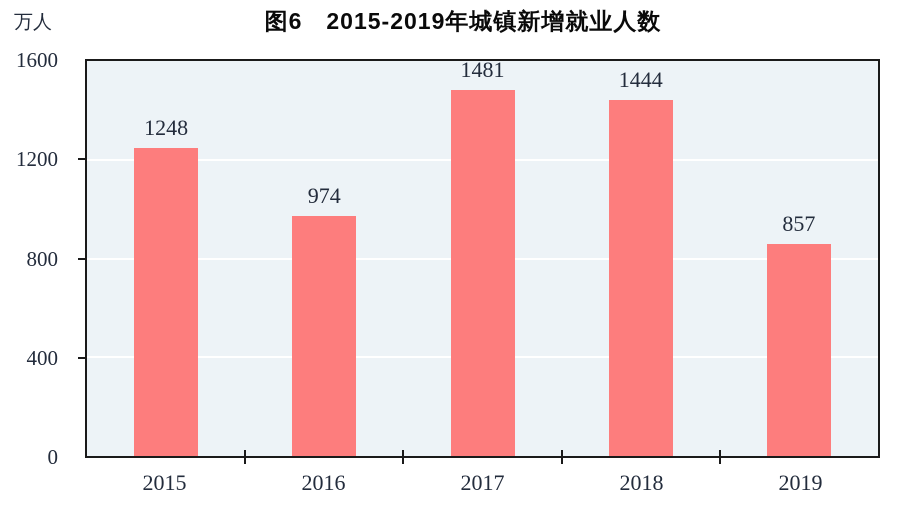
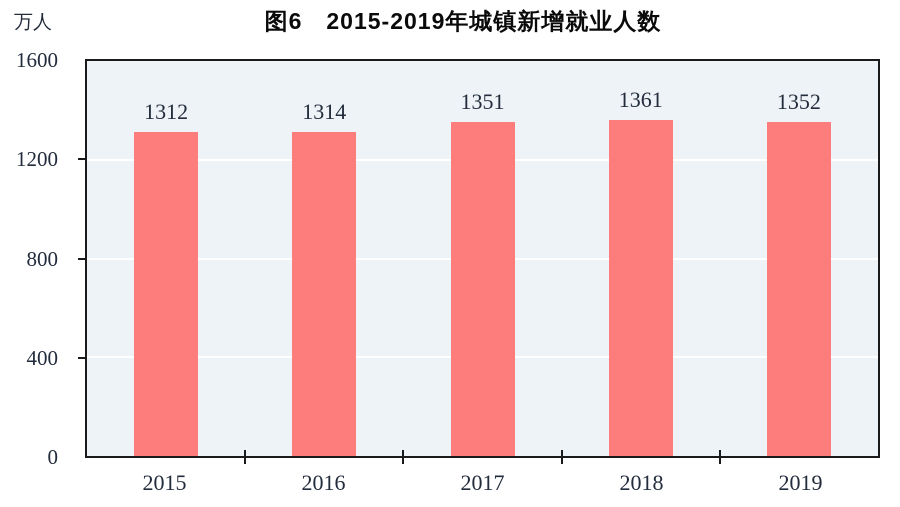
2015: 1248 -> 1312
2016: 974 -> 1314
2017: 1481 -> 1351
2018: 1444 -> 1361
2019: 857 -> 1352
